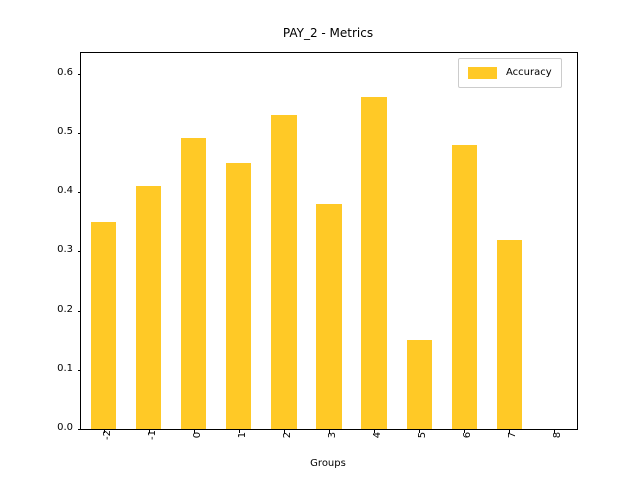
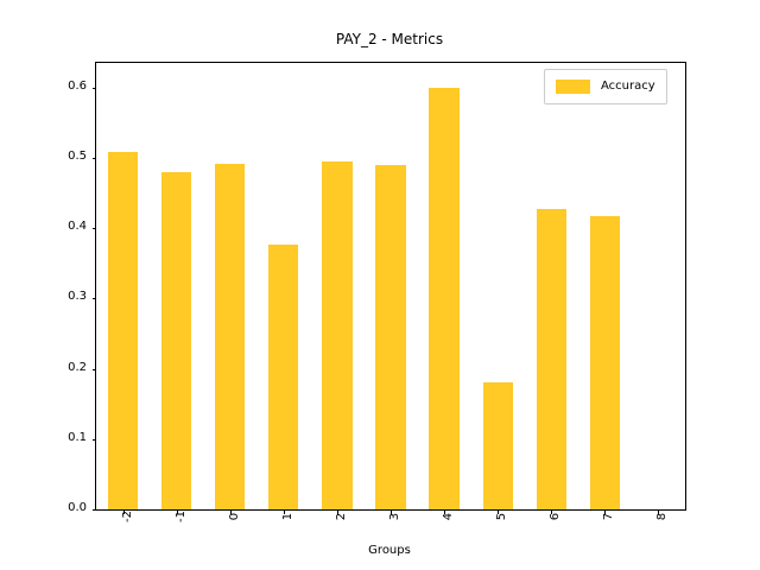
-2: 0.35 -> 0.51
-1: 0.41 -> 0.48
1: 0.45 -> 0.38
2: 0.53 -> 0.49
3: 0.38 -> 0.49
4: 0.56 -> 0.60
5: 0.15 -> 0.18
6: 0.48 -> 0.43
7: 0.32 -> 0.42
